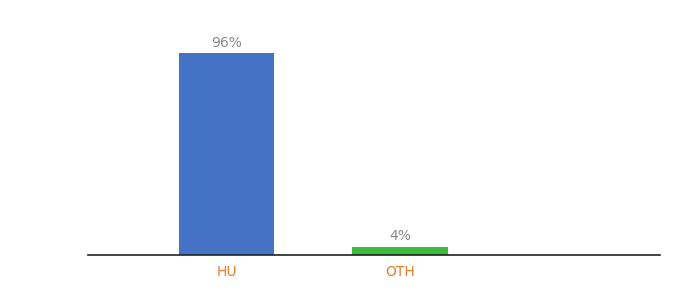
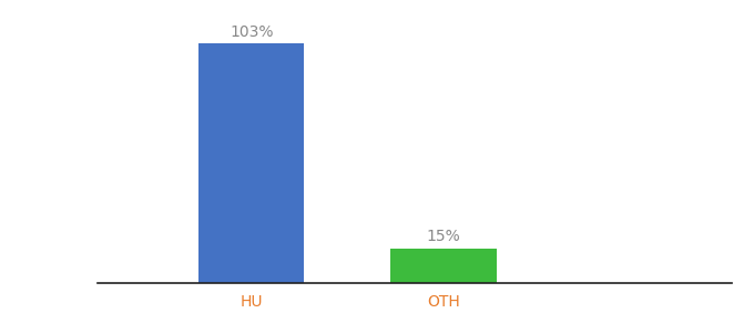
HU: 96% -> 103%
OTH: 4% -> 15%
